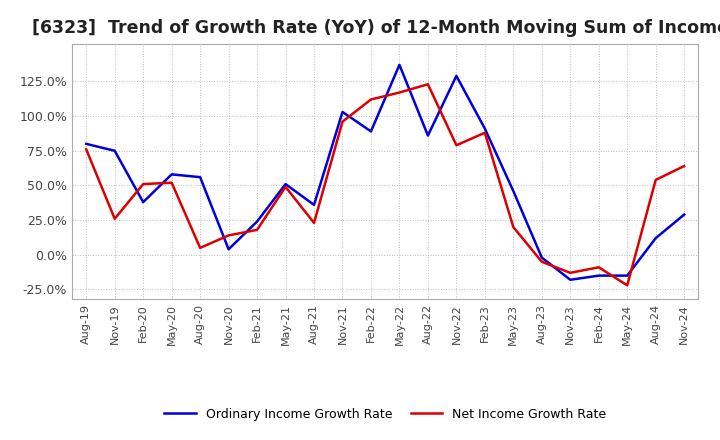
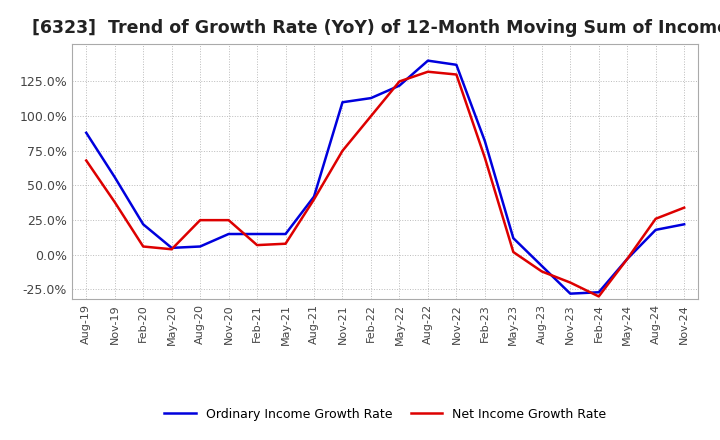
Ordinary Income Growth Rate/Aug-19: 80% -> 88%
Net Income Growth Rate/Aug-19: 76% -> 68%
Ordinary Income Growth Rate/Nov-19: 75% -> 56%
Net Income Growth Rate/Nov-19: 26% -> 38%
Ordinary Income Growth Rate/Feb-20: 38% -> 22%
Net Income Growth Rate/Feb-20: 51% -> 6%
Ordinary Income Growth Rate/May-20: 58% -> 5%
Net Income Growth Rate/May-20: 52% -> 4%
Ordinary Income Growth Rate/Aug-20: 56% -> 6%
Net Income Growth Rate/Aug-20: 5% -> 25%
Ordinary Income Growth Rate/Nov-20: 4% -> 15%
Net Income Growth Rate/Nov-20: 14% -> 25%
Ordinary Income Growth Rate/Feb-21: 24% -> 15%
Net Income Growth Rate/Feb-21: 18% -> 7%
Ordinary Income Growth Rate/May-21: 51% -> 15%
Net Income Growth Rate/May-21: 49% -> 8%
Ordinary Income Growth Rate/Aug-21: 36% -> 42%
Net Income Growth Rate/Aug-21: 23% -> 40%
Ordinary Income Growth Rate/Nov-21: 103% -> 110%
Net Income Growth Rate/Nov-21: 96% -> 75%
Ordinary Income Growth Rate/Feb-22: 89% -> 113%
Net Income Growth Rate/Feb-22: 112% -> 100%
Ordinary Income Growth Rate/May-22: 137% -> 122%
Net Income Growth Rate/May-22: 117% -> 125%
Ordinary Income Growth Rate/Aug-22: 86% -> 140%
Net Income Growth Rate/Aug-22: 123% -> 132%
Ordinary Income Growth Rate/Nov-22: 129% -> 137%
Net Income Growth Rate/Nov-22: 79% -> 130%
Ordinary Income Growth Rate/Feb-23: 91% -> 82%
Net Income Growth Rate/Feb-23: 88% -> 70%
Ordinary Income Growth Rate/May-23: 46% -> 12%
Net Income Growth Rate/May-23: 20% -> 2%
Ordinary Income Growth Rate/Aug-23: -2% -> -8%
Net Income Growth Rate/Aug-23: -5% -> -12%
Ordinary Income Growth Rate/Nov-23: -18% -> -28%
Net Income Growth Rate/Nov-23: -13% -> -20%
Ordinary Income Growth Rate/Feb-24: -15% -> -27%
Net Income Growth Rate/Feb-24: -9% -> -30%
Ordinary Income Growth Rate/May-24: -15% -> -3%
Net Income Growth Rate/May-24: -22% -> -3%
Ordinary Income Growth Rate/Aug-24: 12% -> 18%
Net Income Growth Rate/Aug-24: 54% -> 26%
Ordinary Income Growth Rate/Nov-24: 29% -> 22%
Net Income Growth Rate/Nov-24: 64% -> 34%
